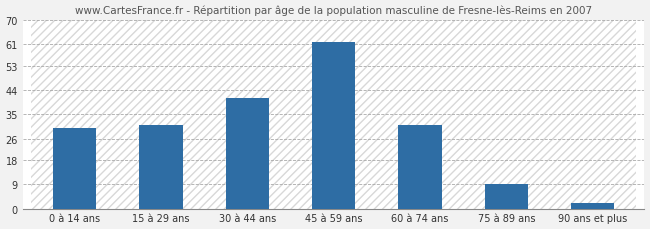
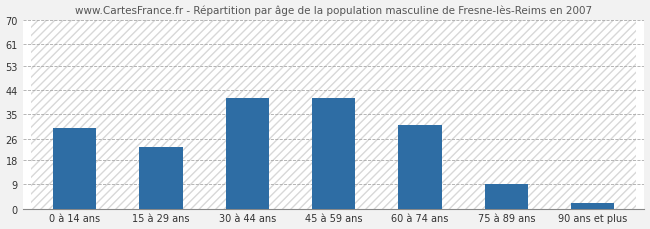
15 à 29 ans: 31 -> 23
45 à 59 ans: 62 -> 41
